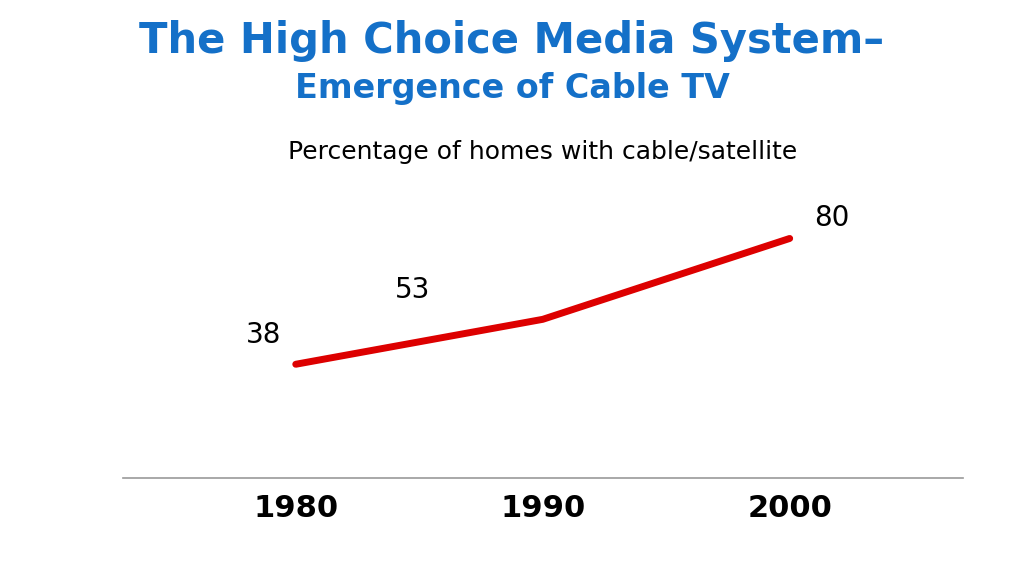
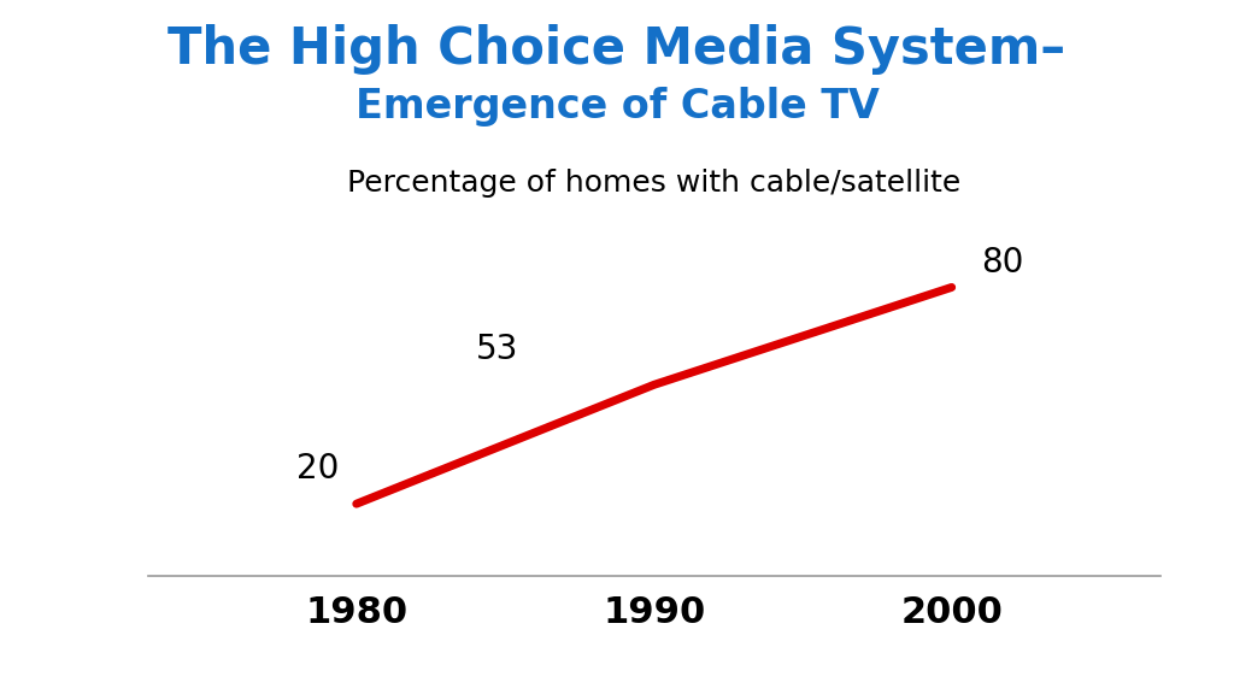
1980: 38 -> 20
